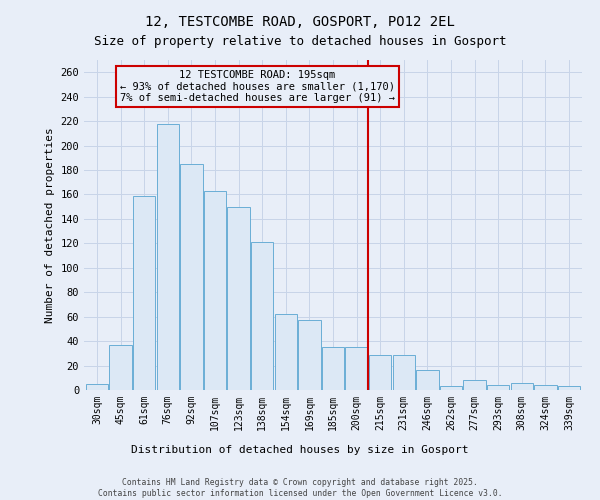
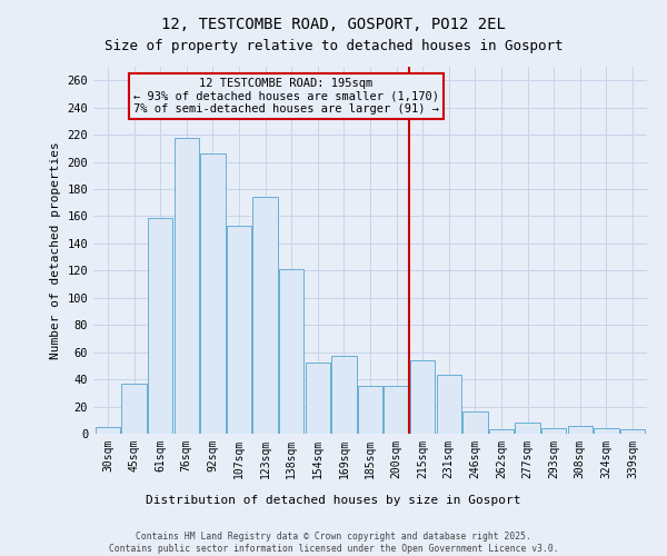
92sqm: 185 -> 206
107sqm: 163 -> 153
123sqm: 150 -> 174
154sqm: 62 -> 52
215sqm: 29 -> 54
231sqm: 29 -> 43
